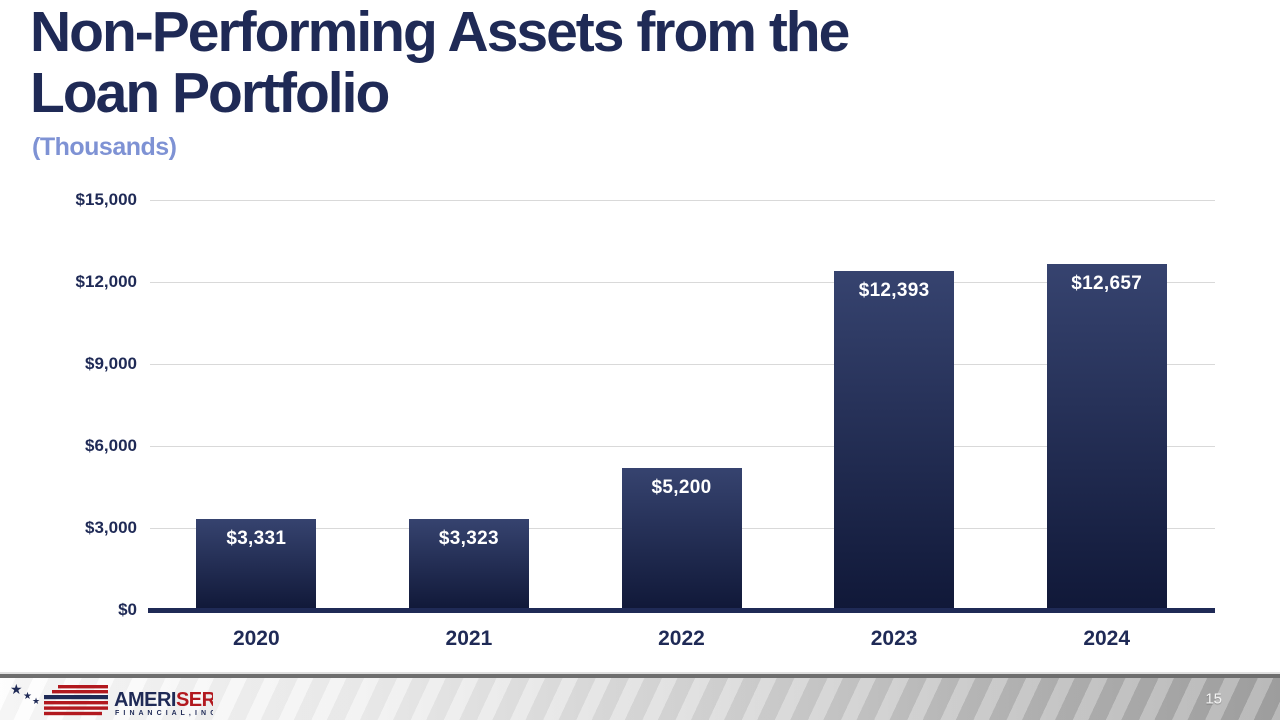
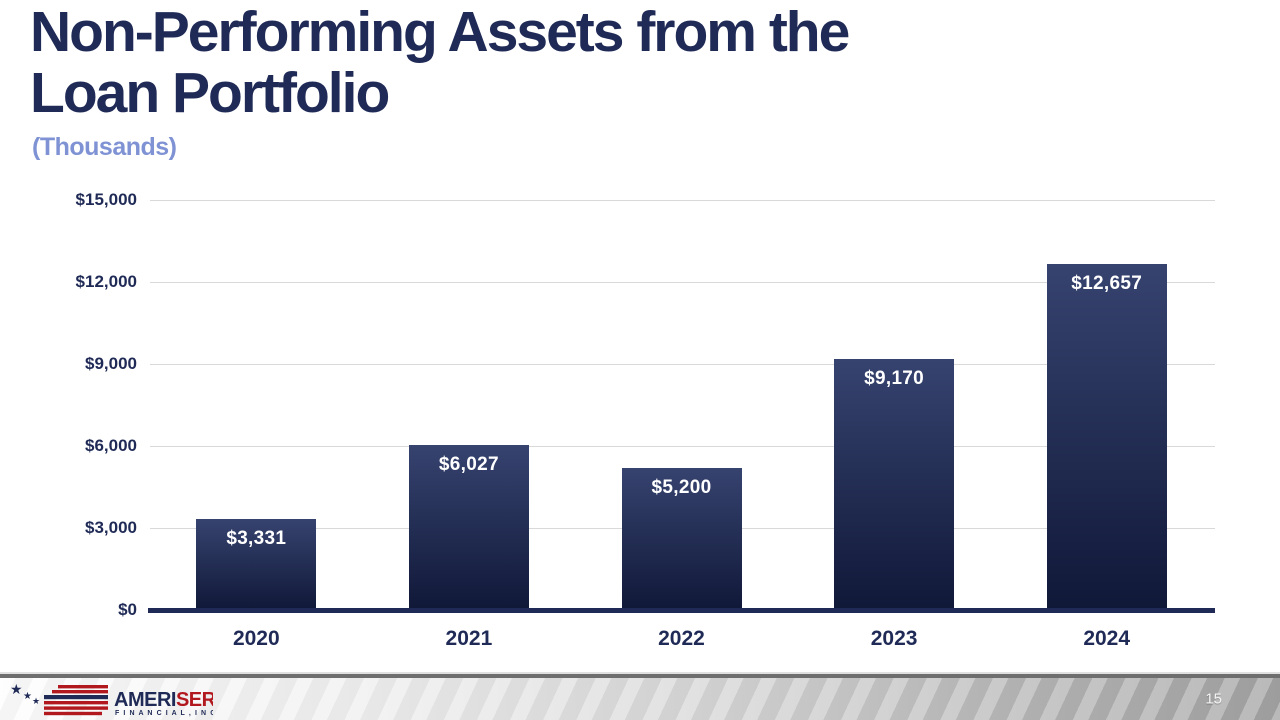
2021: $3,323 -> $6,027
2023: $12,393 -> $9,170
